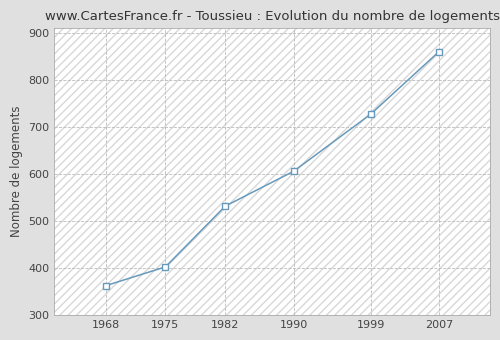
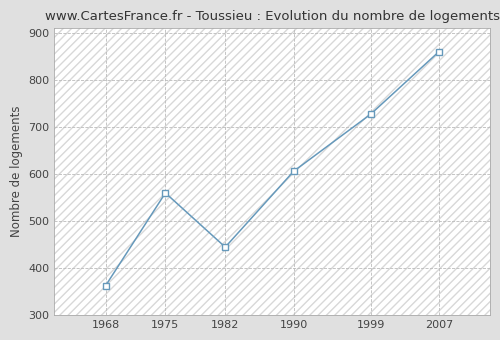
1975: 403 -> 560
1982: 532 -> 445
